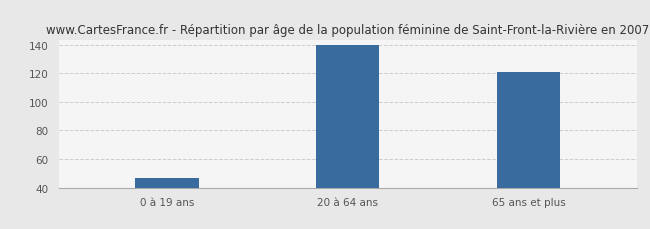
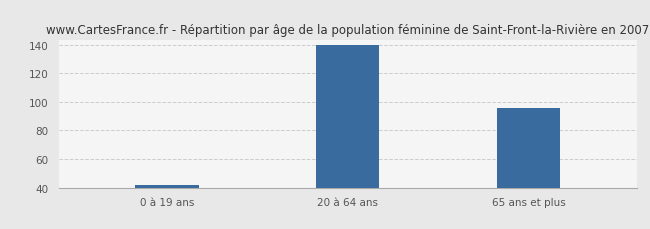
0 à 19 ans: 47 -> 42
65 ans et plus: 121 -> 96
